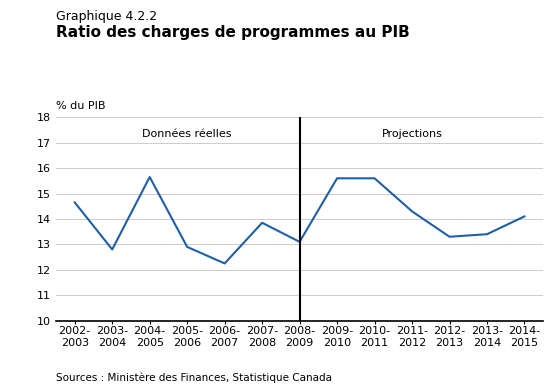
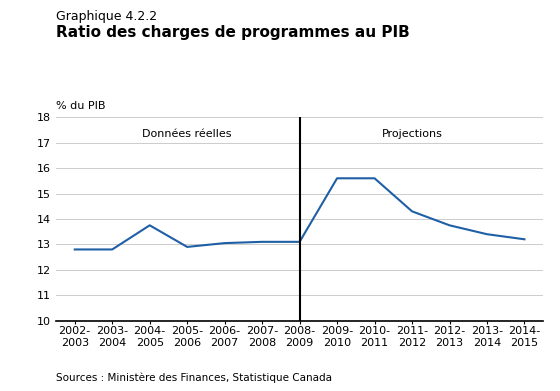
2002- 2003: 14.65 -> 12.80
2004- 2005: 15.65 -> 13.75
2006- 2007: 12.25 -> 13.05
2007- 2008: 13.85 -> 13.10
2012- 2013: 13.30 -> 13.75
2014- 2015: 14.10 -> 13.20
